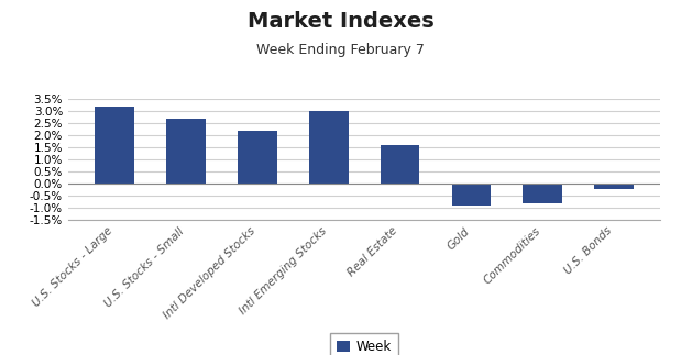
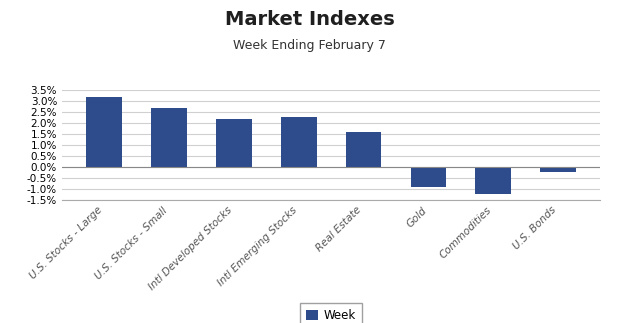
Intl Emerging Stocks: 3.0% -> 2.3%
Commodities: -0.8% -> -1.2%
